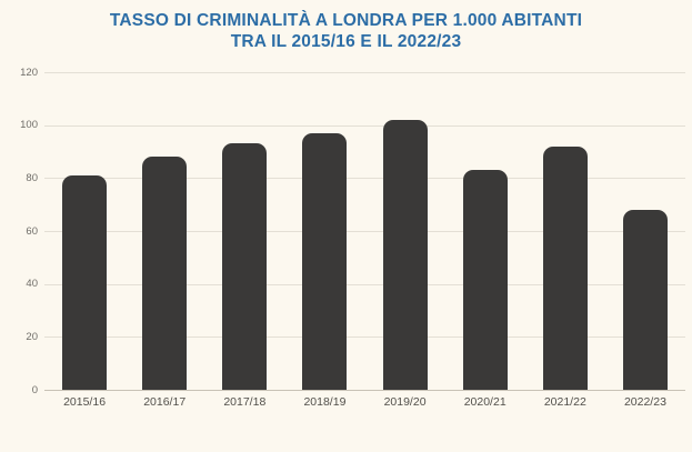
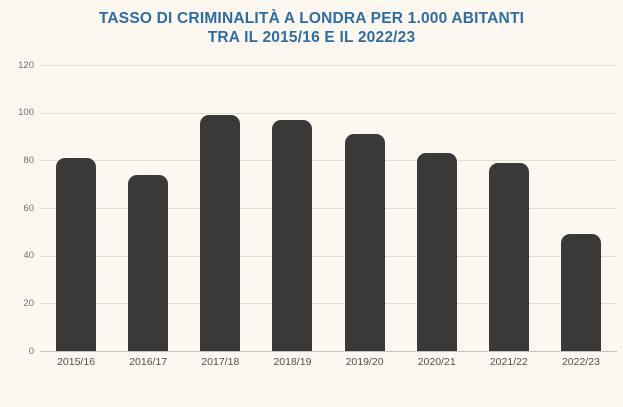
2016/17: 88 -> 74
2017/18: 93 -> 99
2019/20: 102 -> 91
2021/22: 92 -> 79
2022/23: 68 -> 49
